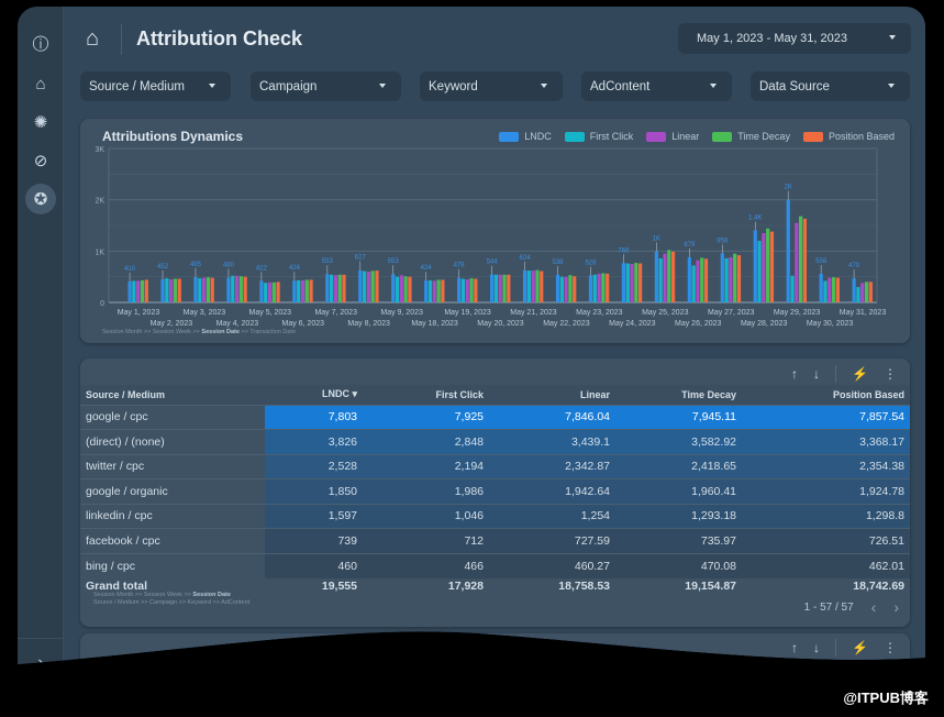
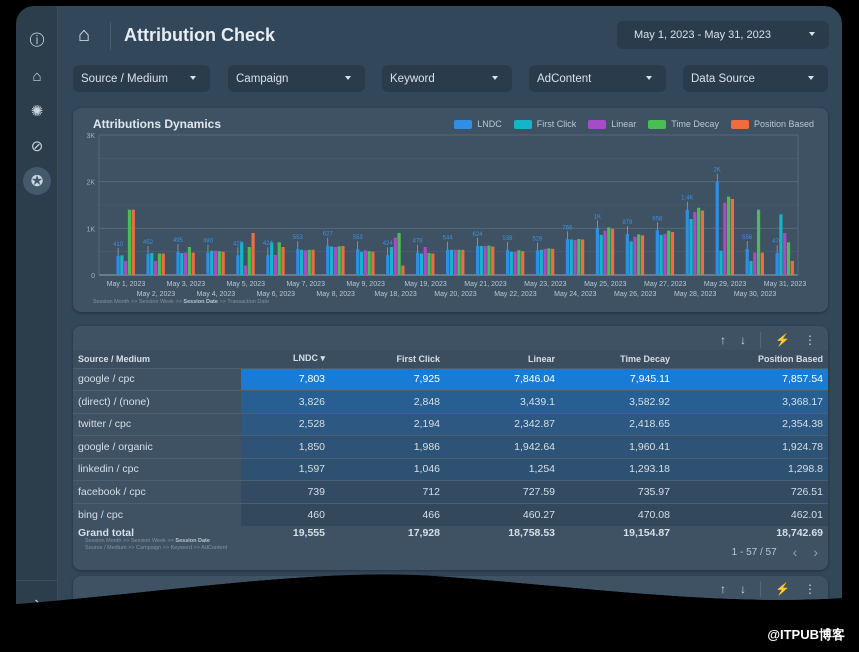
Linear/May 1, 2023: 0.4K -> 0.3K
Time Decay/May 1, 2023: 0.4K -> 1.4K
Position Based/May 1, 2023: 0.4K -> 1.4K
Linear/May 2, 2023: 0.4K -> 0.3K
Time Decay/May 3, 2023: 0.5K -> 0.6K
First Click/May 5, 2023: 0.4K -> 0.7K
Linear/May 5, 2023: 0.4K -> 0.2K
Time Decay/May 5, 2023: 0.4K -> 0.6K
Position Based/May 5, 2023: 0.4K -> 0.9K
First Click/May 6, 2023: 0.4K -> 0.7K
Time Decay/May 6, 2023: 0.4K -> 0.7K
Position Based/May 6, 2023: 0.4K -> 0.6K
First Click/May 18, 2023: 0.4K -> 0.6K
Linear/May 18, 2023: 0.4K -> 0.8K
Time Decay/May 18, 2023: 0.4K -> 0.9K
Position Based/May 18, 2023: 0.4K -> 0.2K
Linear/May 19, 2023: 0.4K -> 0.6K
First Click/May 30, 2023: 0.4K -> 0.3K
Time Decay/May 30, 2023: 0.5K -> 1.4K
First Click/May 31, 2023: 0.3K -> 1.3K
Linear/May 31, 2023: 0.4K -> 0.9K
Time Decay/May 31, 2023: 0.4K -> 0.7K
Position Based/May 31, 2023: 0.4K -> 0.3K
